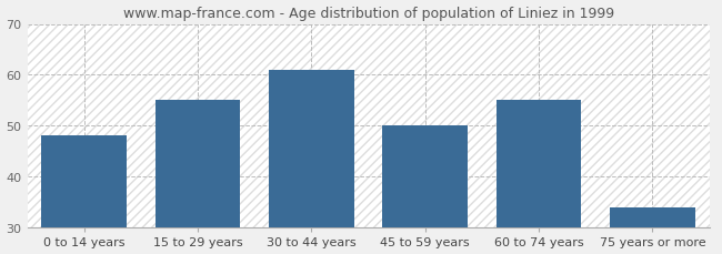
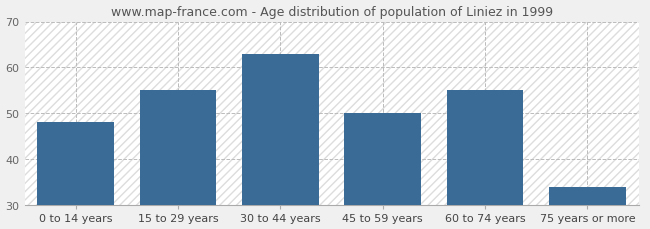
30 to 44 years: 61 -> 63
